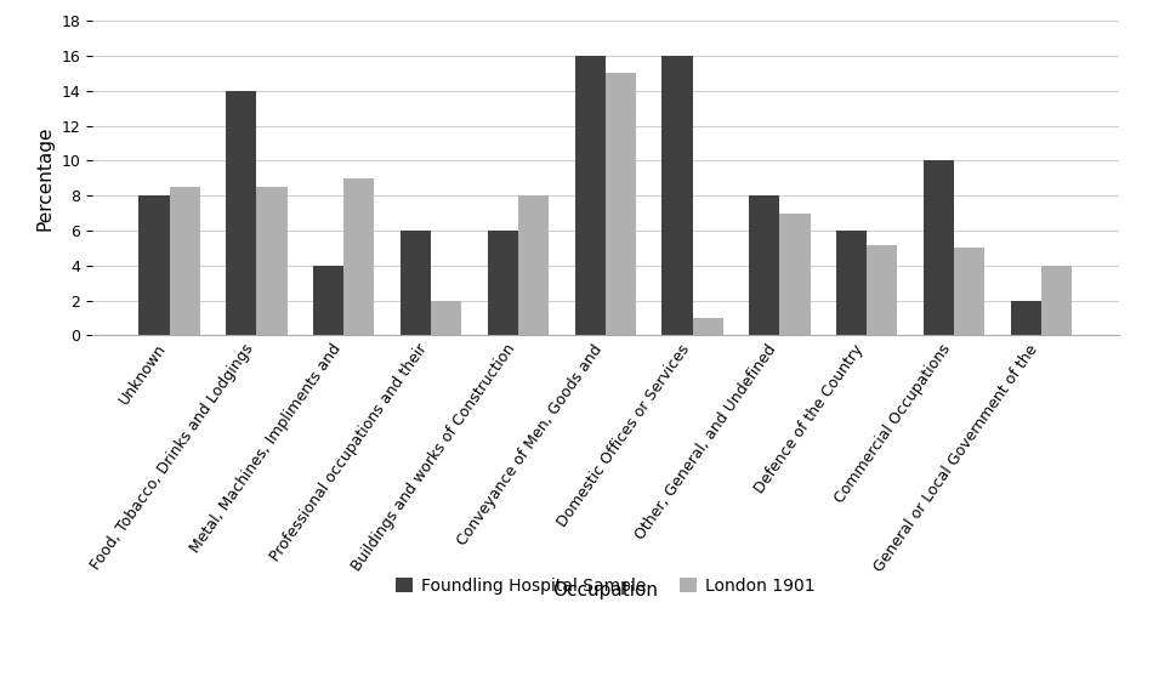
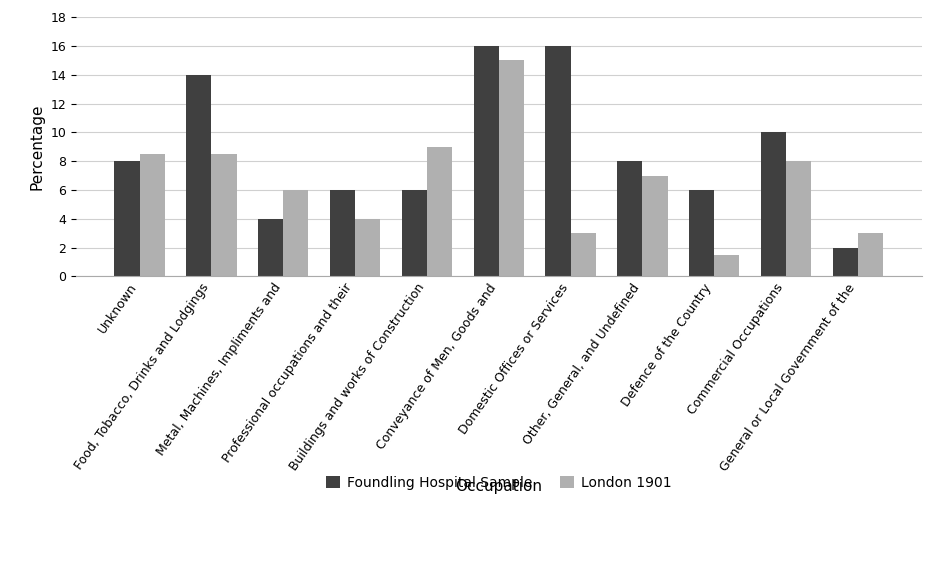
London 1901/Metal, Machines, Impliments and: 9.0 -> 6.0
London 1901/Professional occupations and their: 2.0 -> 4.0
London 1901/Buildings and works of Construction: 8.0 -> 9.0
London 1901/Domestic Offices or Services: 1.0 -> 3.0
London 1901/Defence of the Country: 5.2 -> 1.5
London 1901/Commercial Occupations: 5.0 -> 8.0
London 1901/General or Local Government of the: 4.0 -> 3.0
